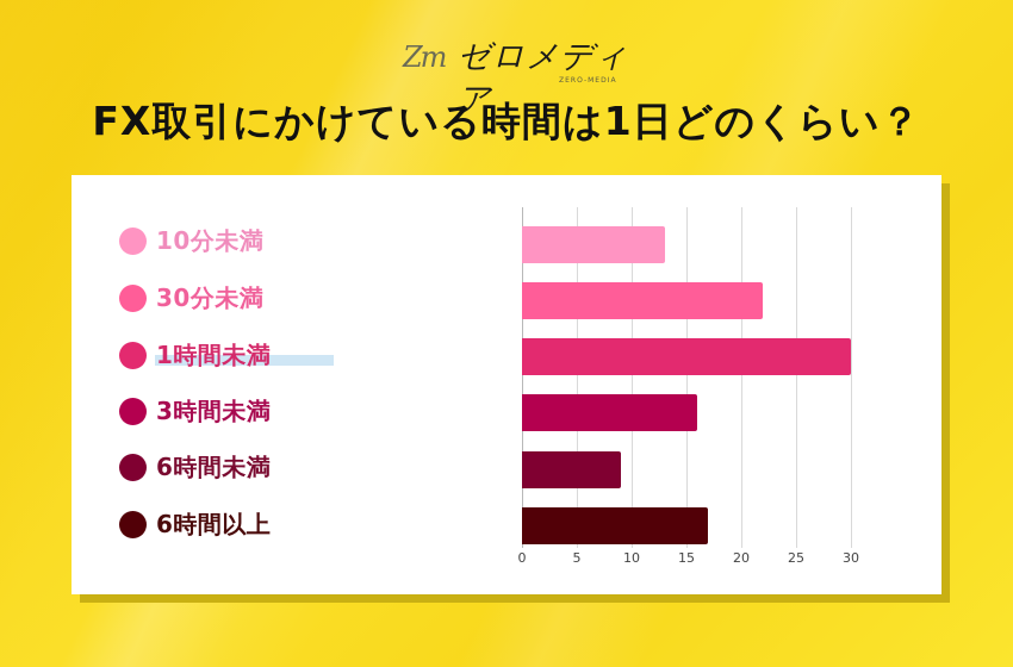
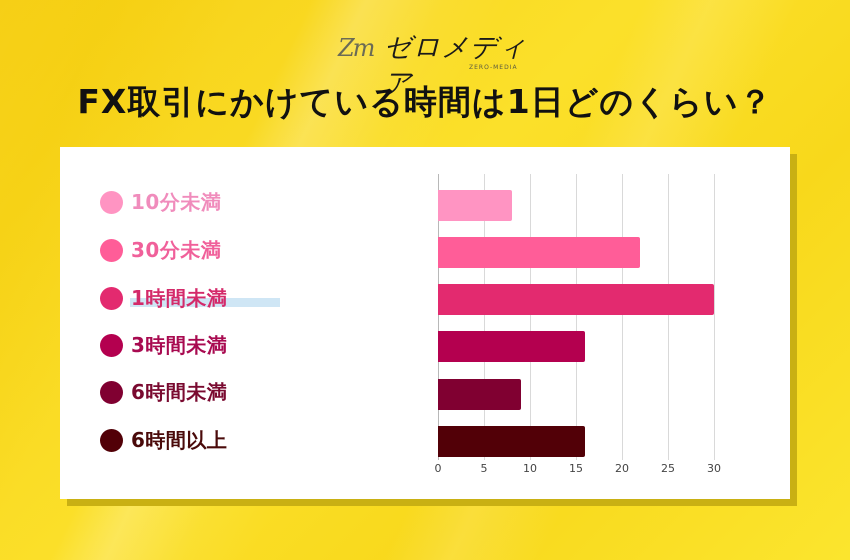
10分未満: 13 -> 8
6時間以上: 17 -> 16
